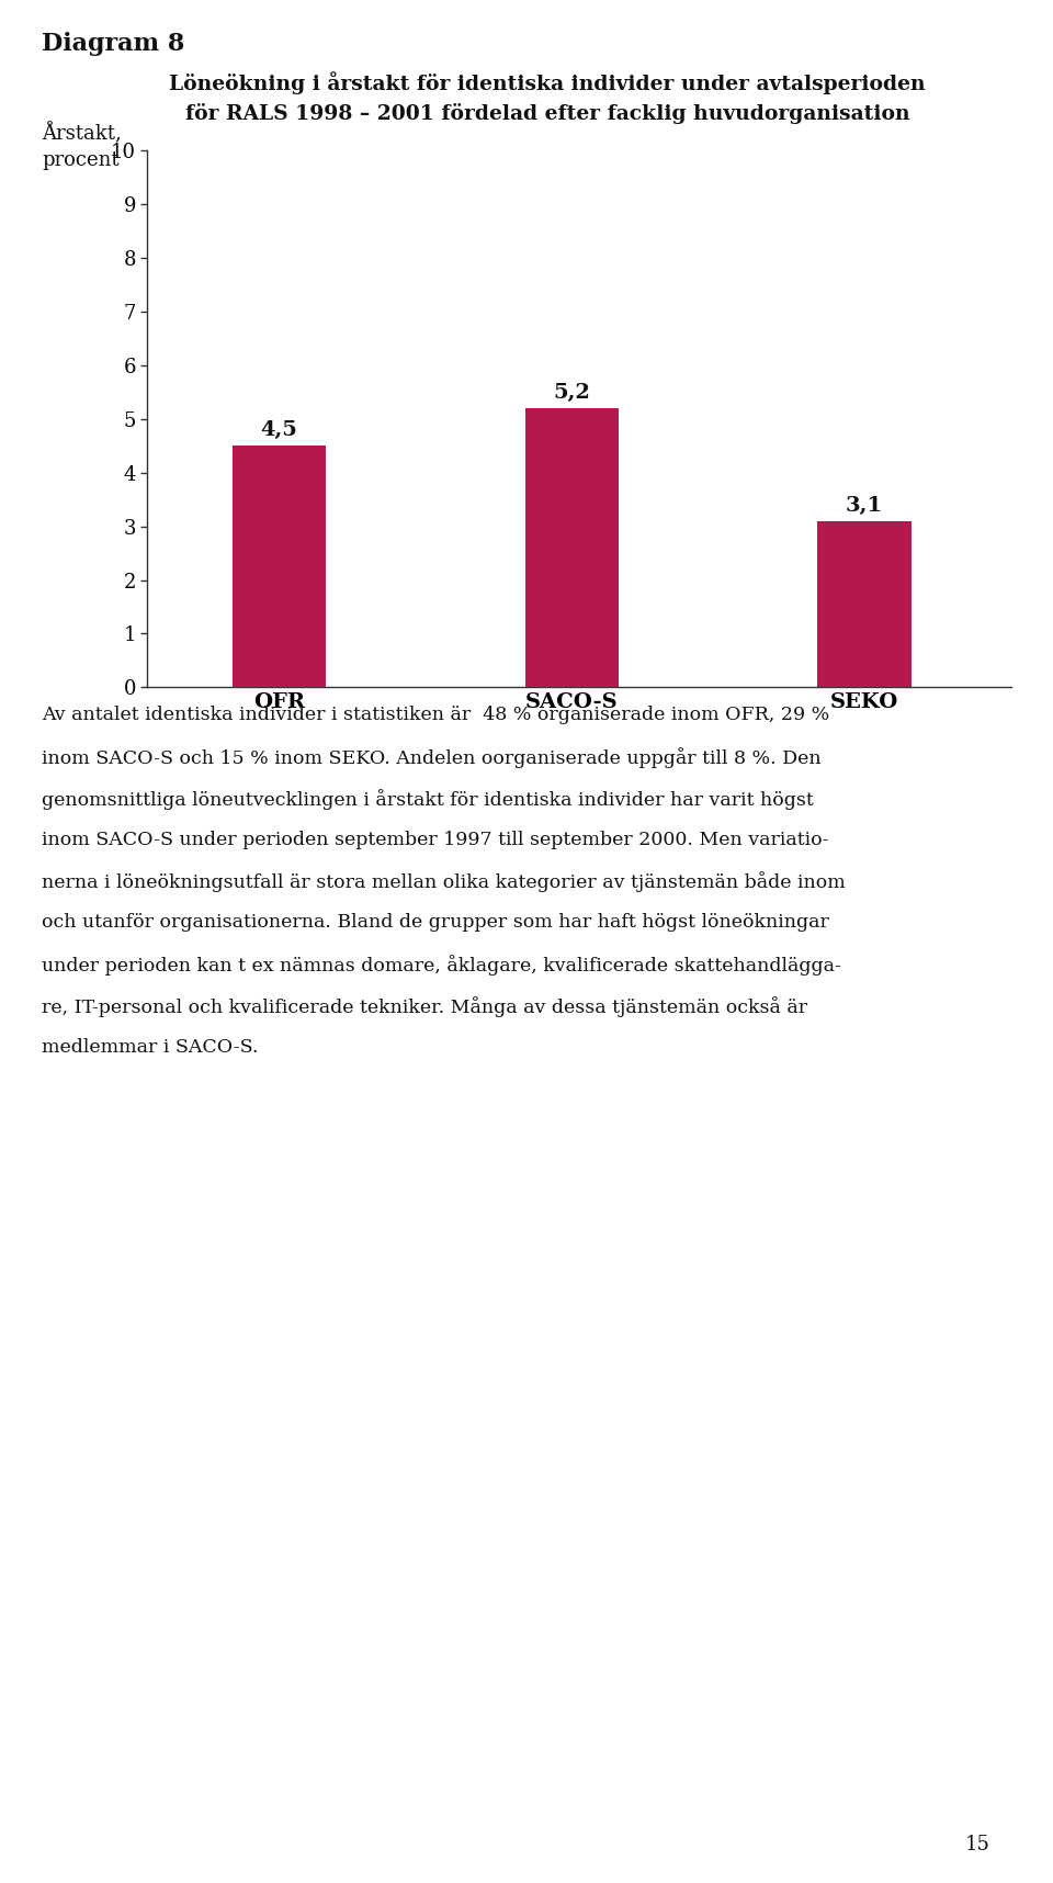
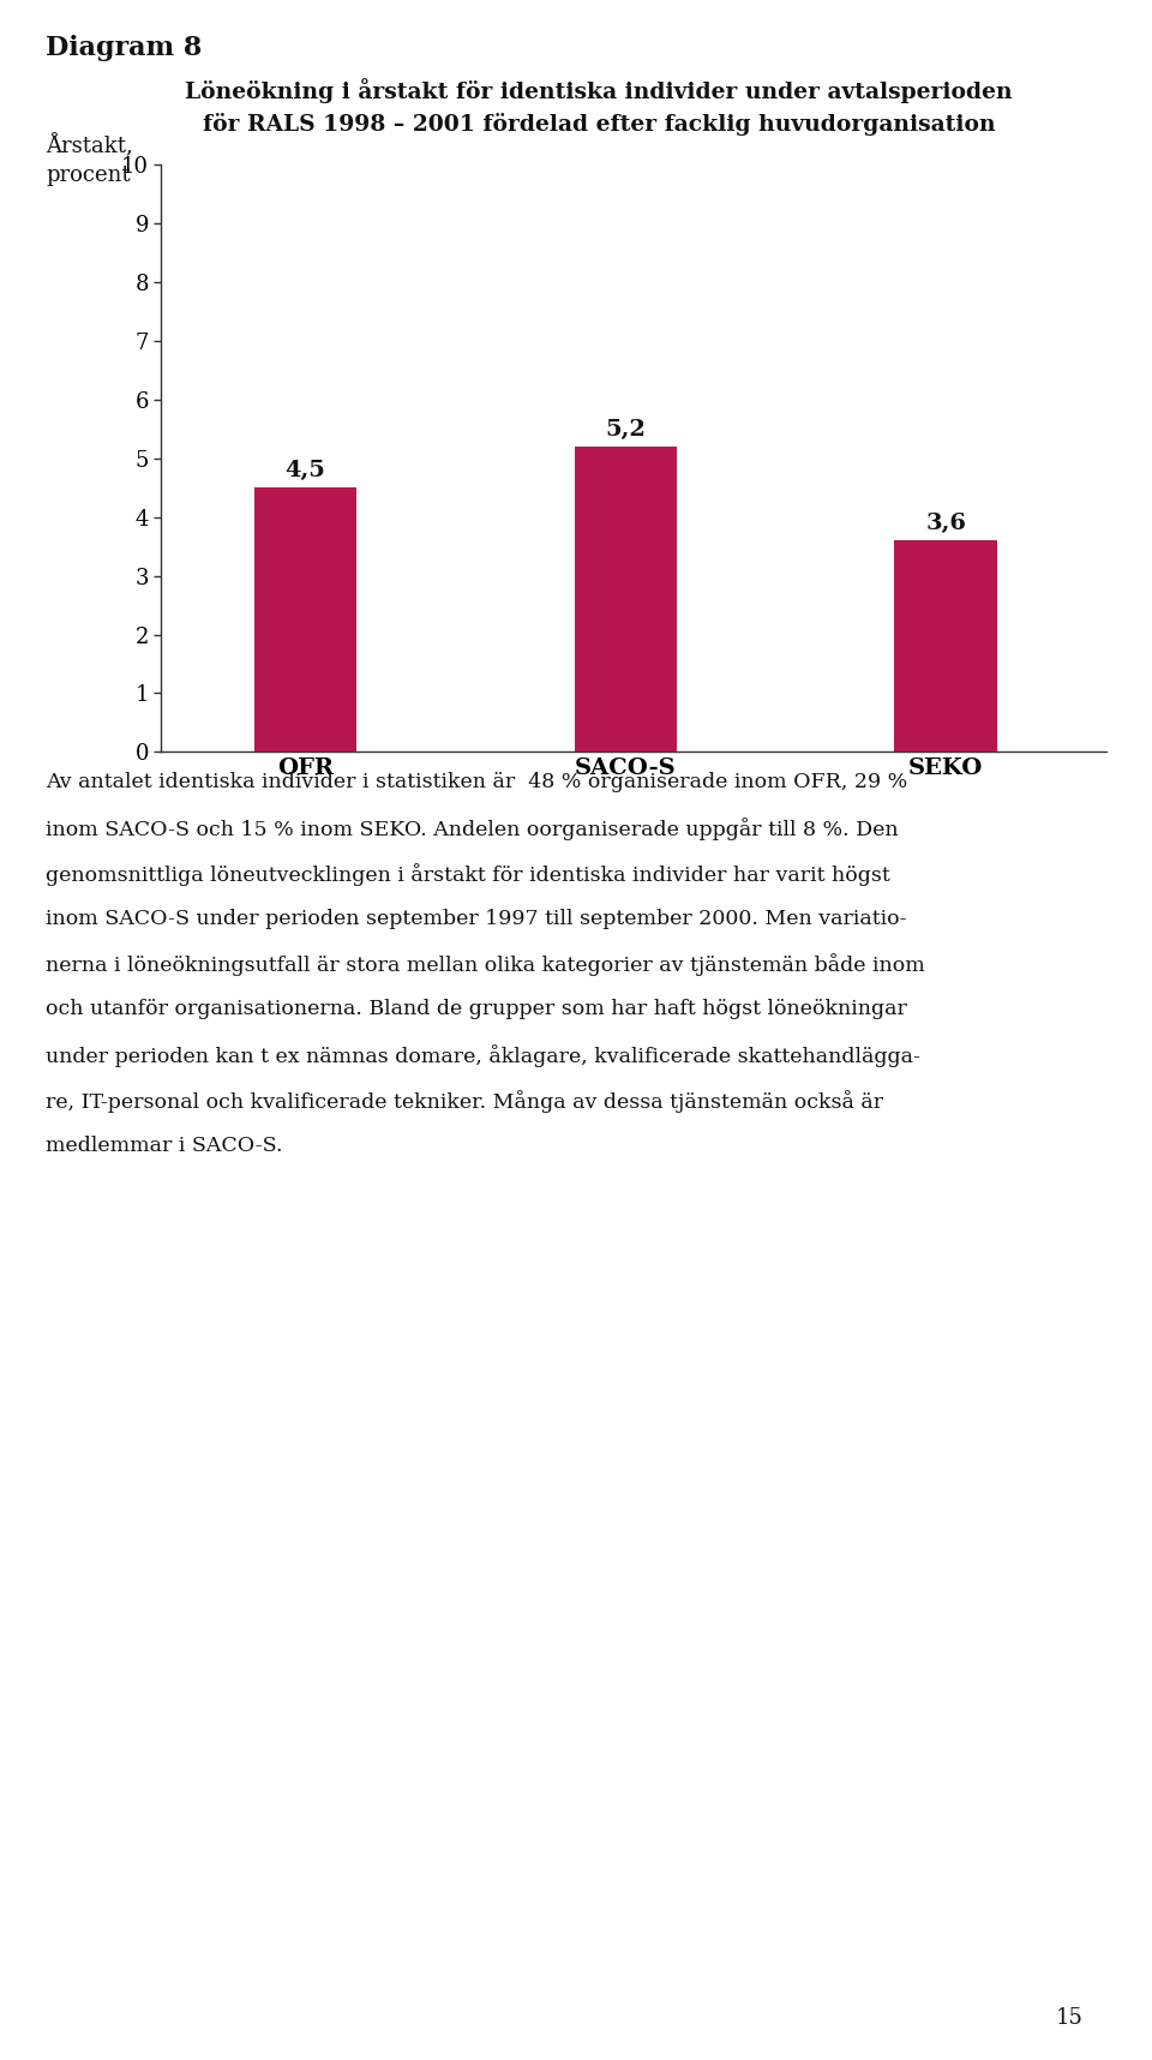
SEKO: 3,1 -> 3,6
